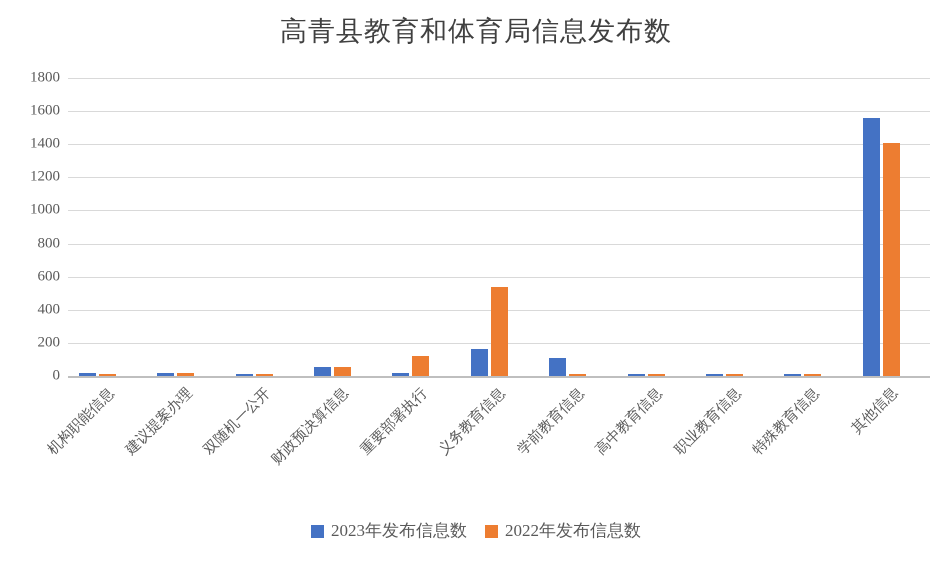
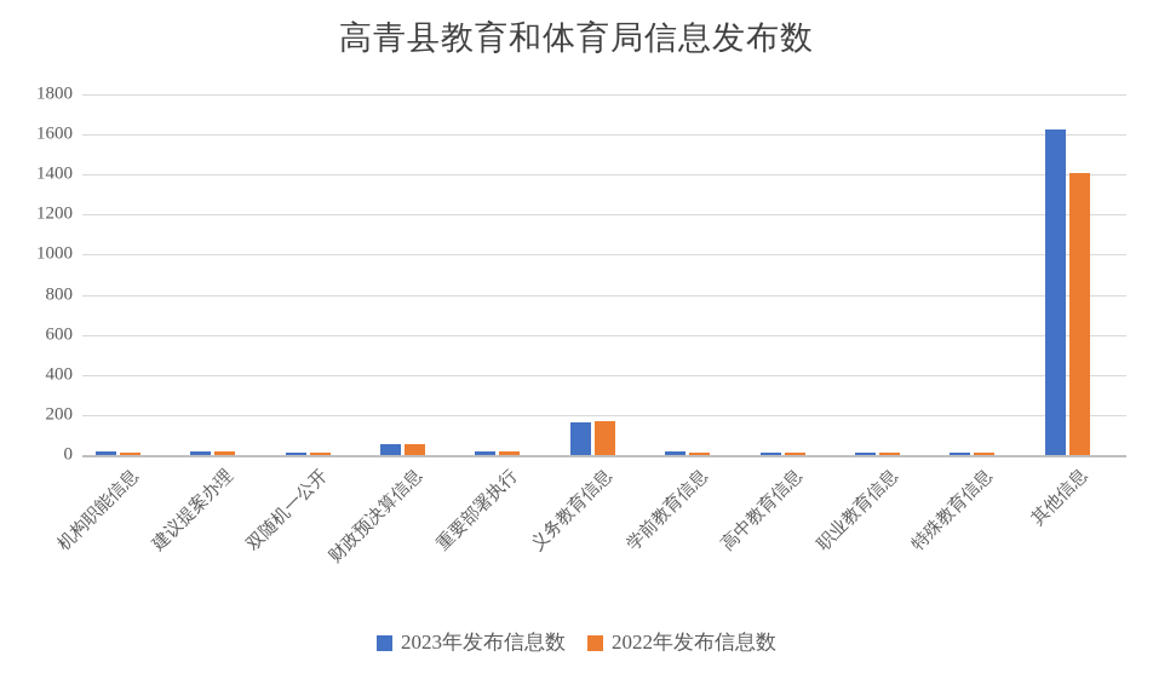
2022年发布信息数/重要部署执行: 120 -> 20
2022年发布信息数/义务教育信息: 540 -> 170
2023年发布信息数/学前教育信息: 110 -> 20
2023年发布信息数/其他信息: 1560 -> 1620
